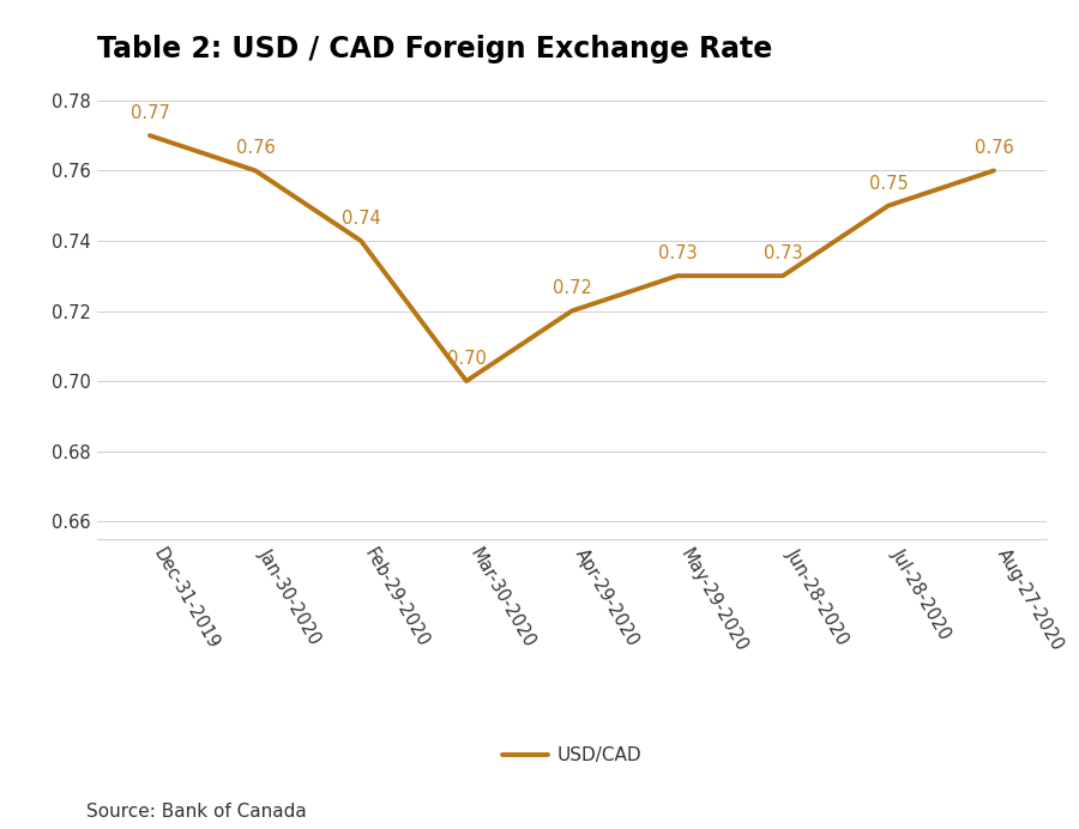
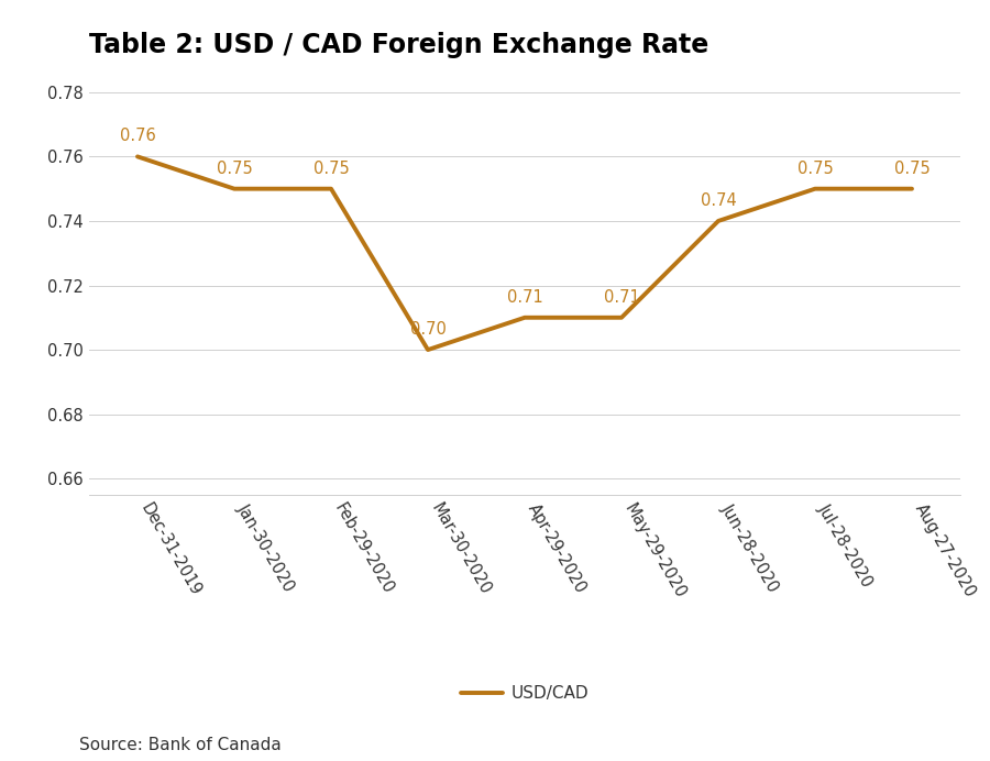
Dec-31-2019: 0.77 -> 0.76
Jan-30-2020: 0.76 -> 0.75
Feb-29-2020: 0.74 -> 0.75
Apr-29-2020: 0.72 -> 0.71
May-29-2020: 0.73 -> 0.71
Jun-28-2020: 0.73 -> 0.74
Aug-27-2020: 0.76 -> 0.75
